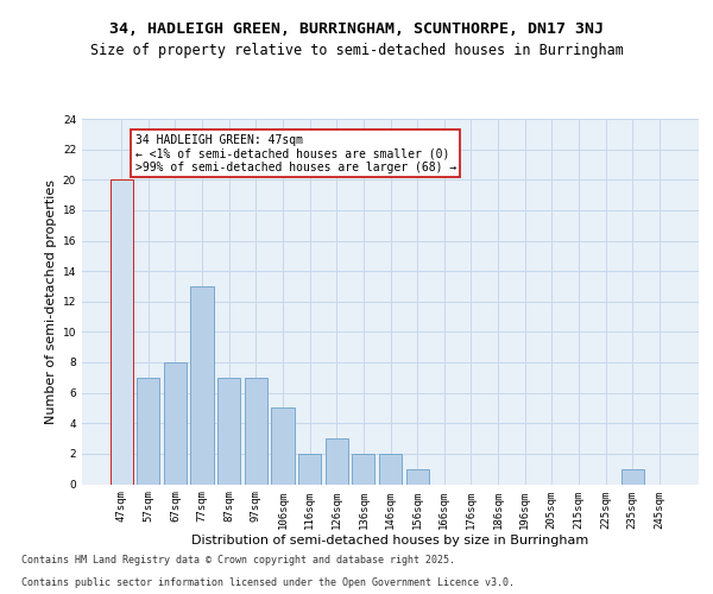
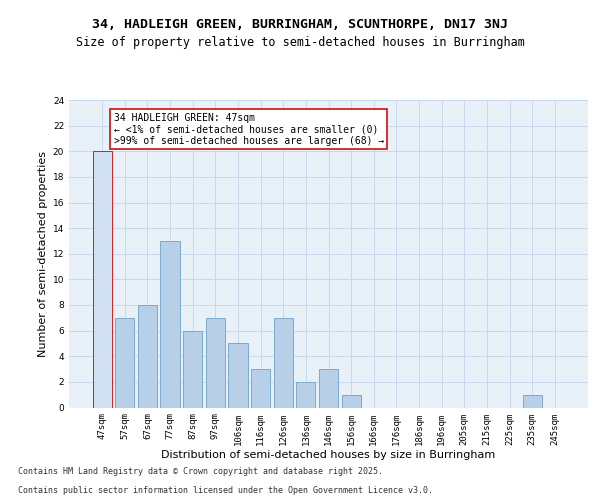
87sqm: 7 -> 6
116sqm: 2 -> 3
126sqm: 3 -> 7
146sqm: 2 -> 3
